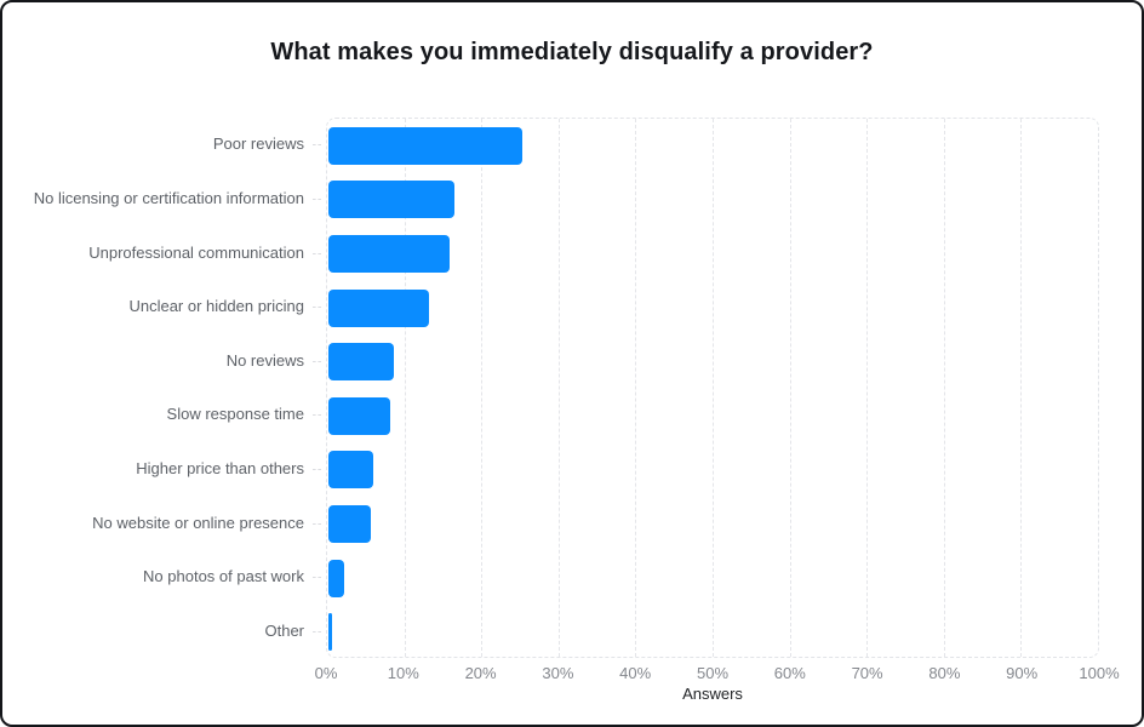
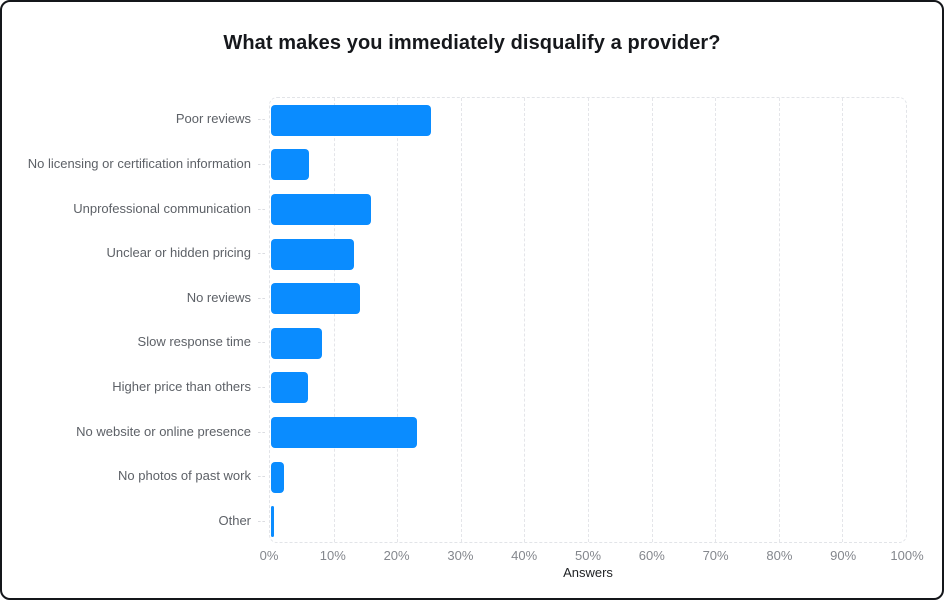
No licensing or certification information: 16% -> 6%
No reviews: 8% -> 14%
No website or online presence: 6% -> 23%
